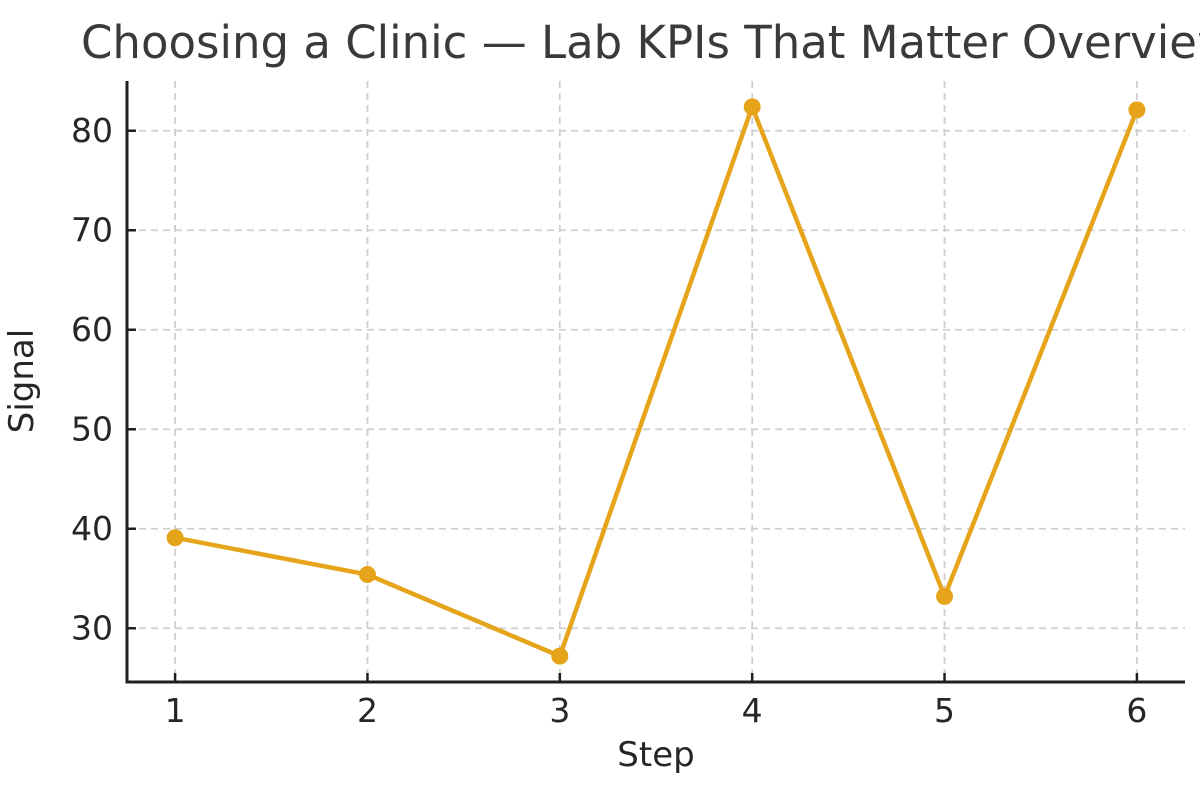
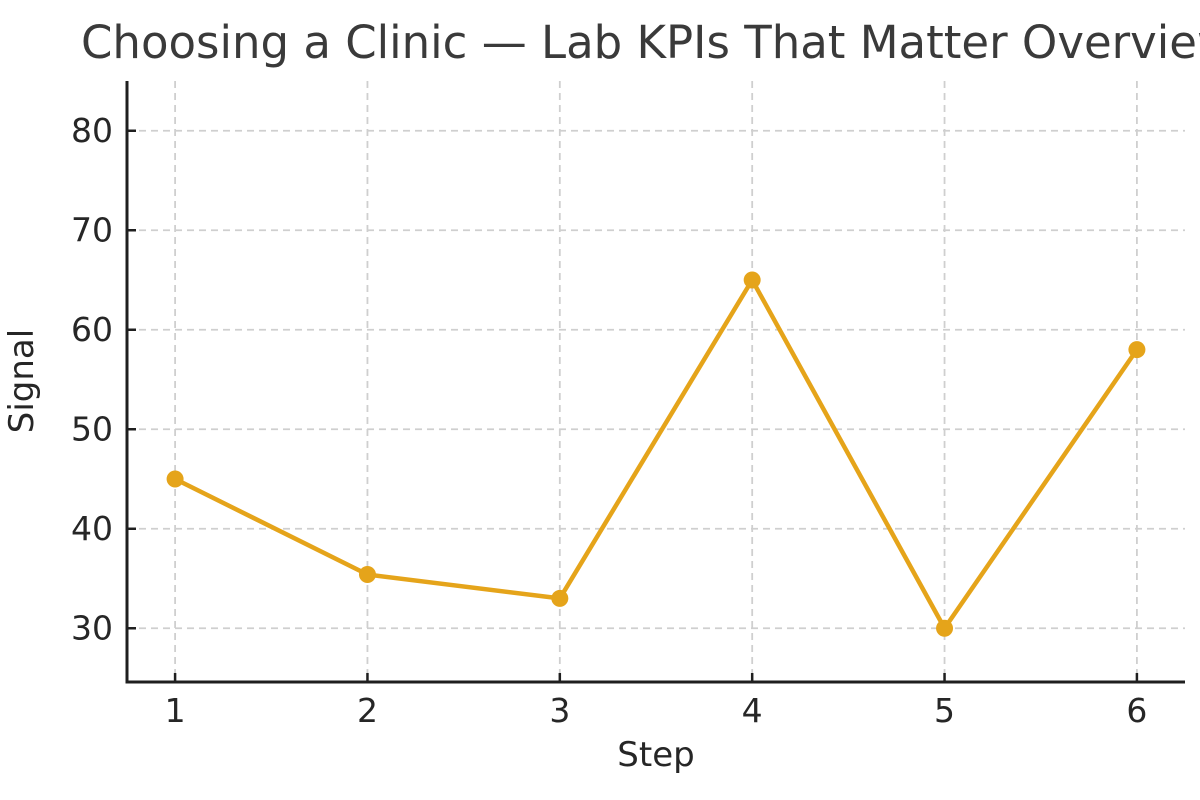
1: 39 -> 45
3: 27 -> 33
4: 82 -> 65
5: 33 -> 30
6: 82 -> 58
